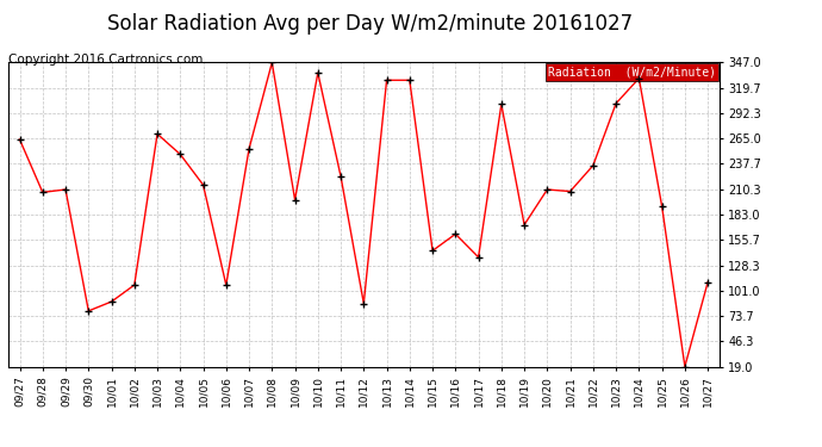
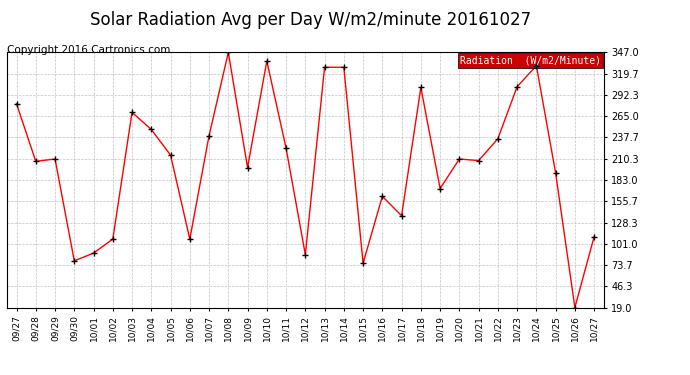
09/27: 264 -> 281
10/07: 254 -> 240
10/15: 144 -> 76
